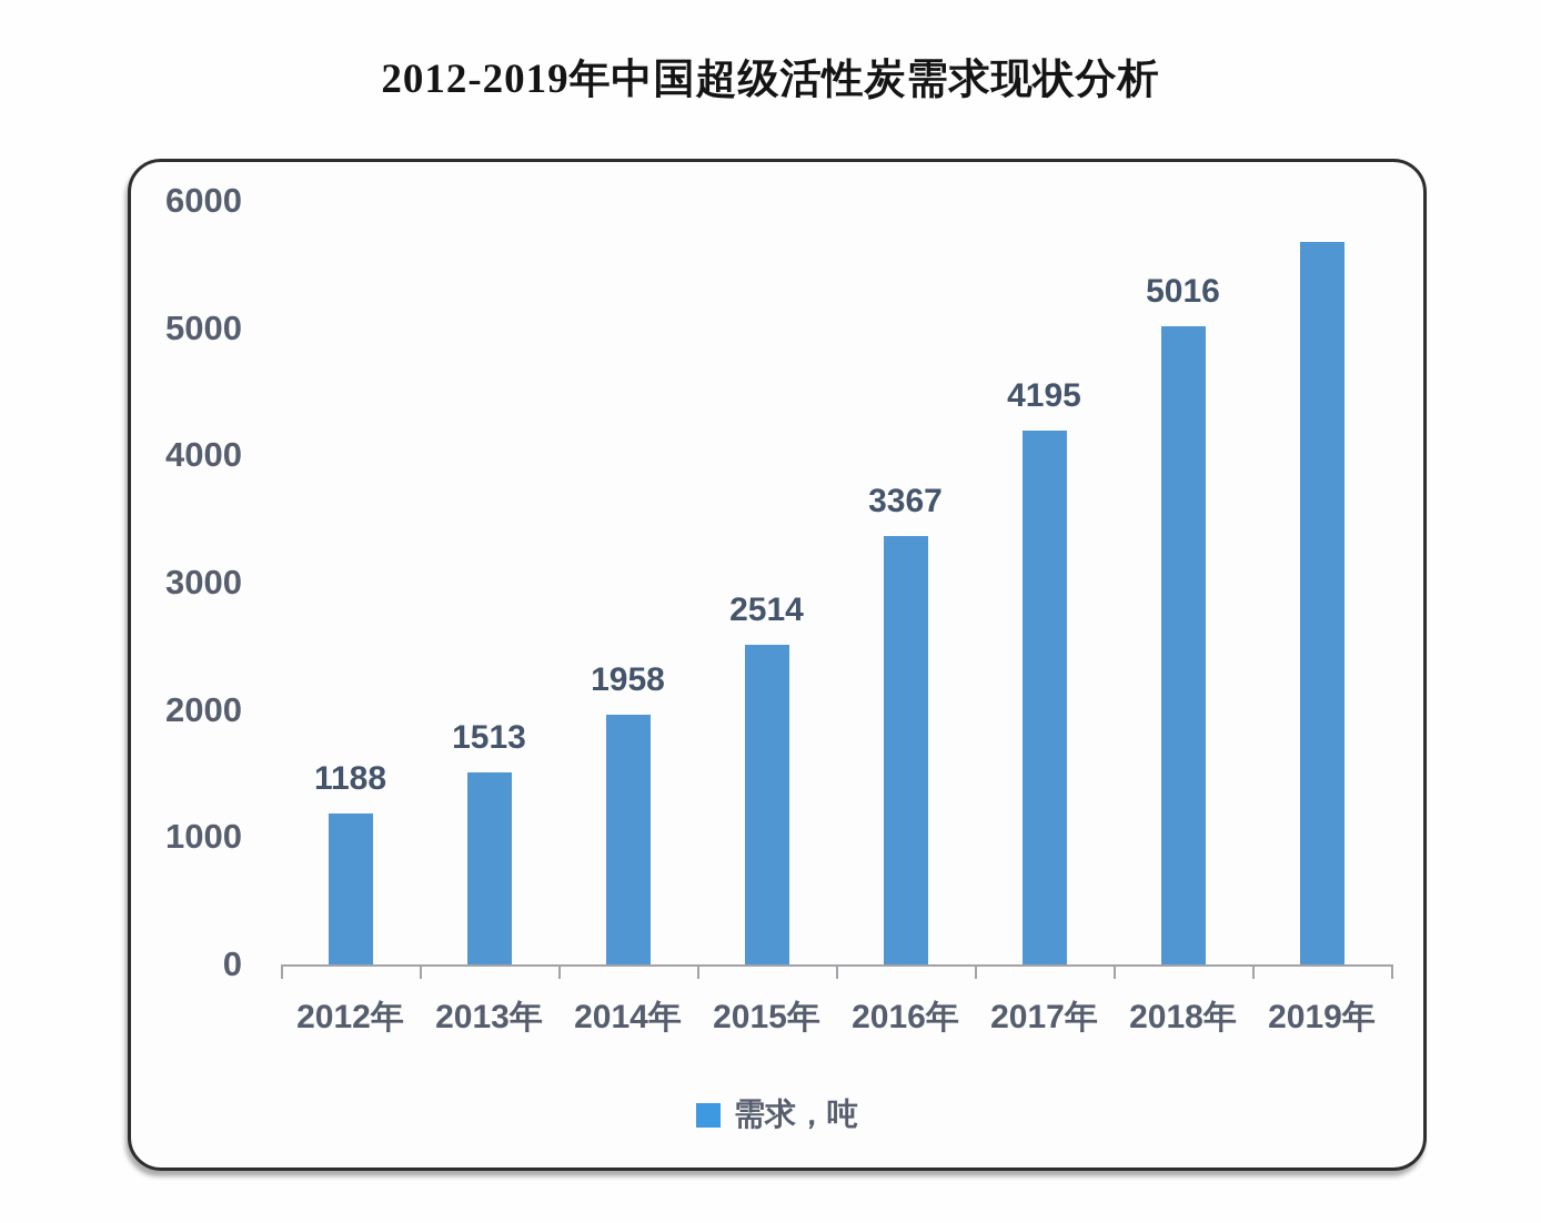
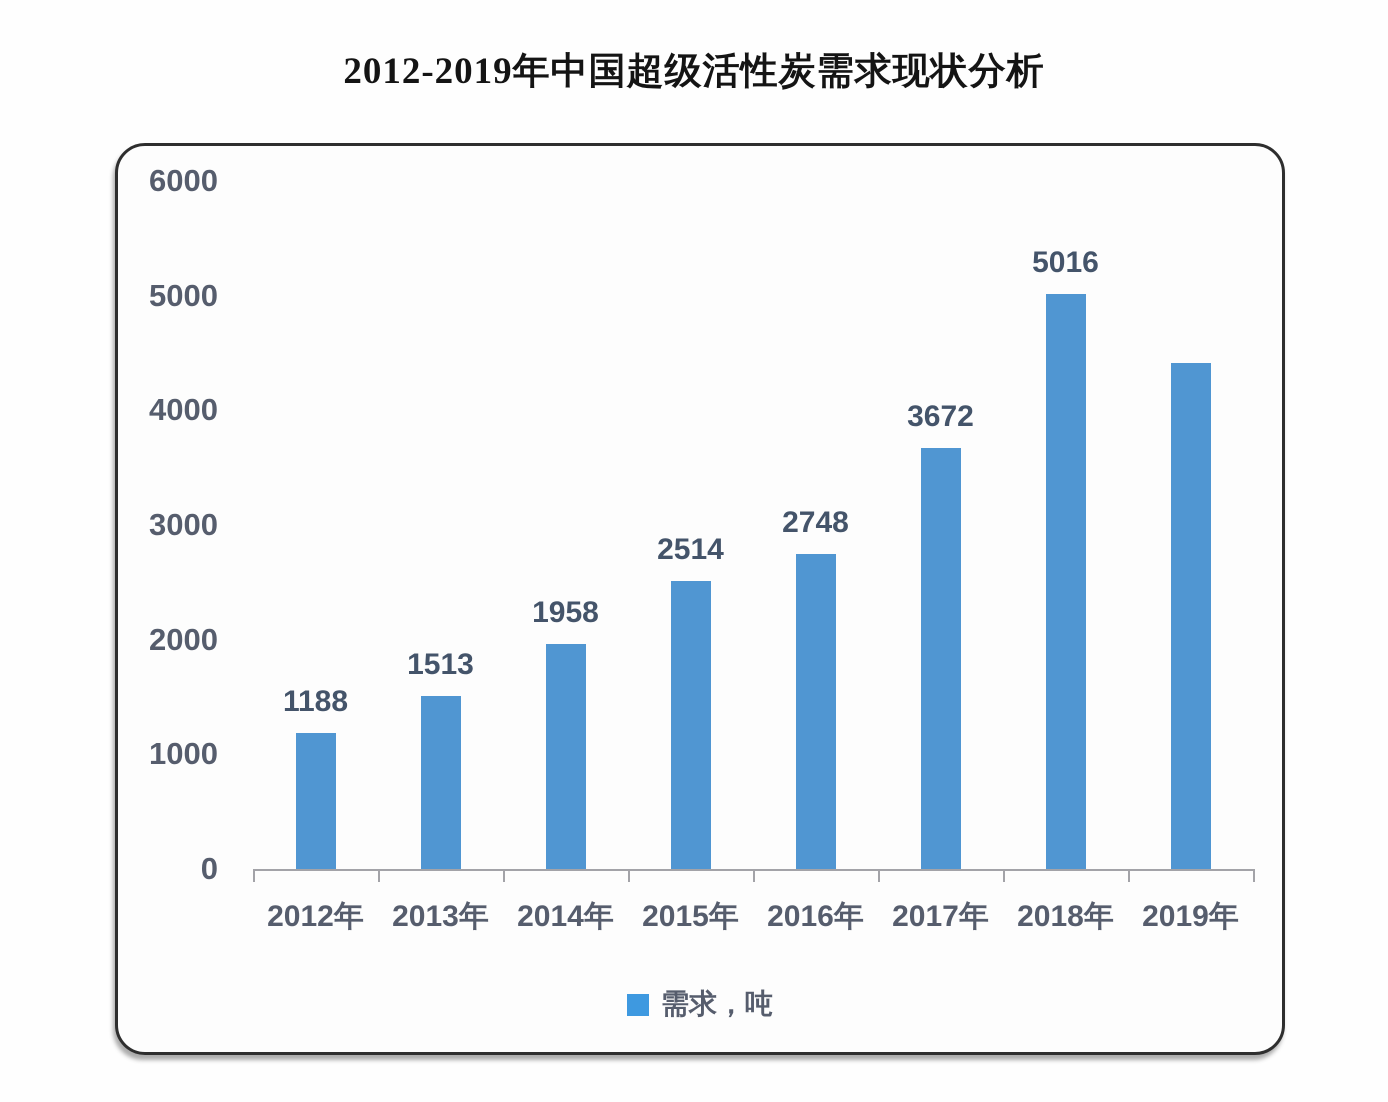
2016年: 3367 -> 2748
2017年: 4195 -> 3672
2019年: 5680 -> 4410
